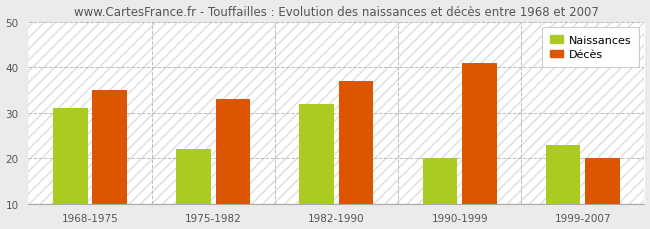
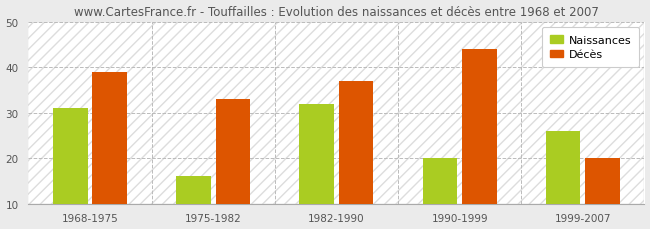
Décès/1968-1975: 35 -> 39
Naissances/1975-1982: 22 -> 16
Décès/1990-1999: 41 -> 44
Naissances/1999-2007: 23 -> 26
